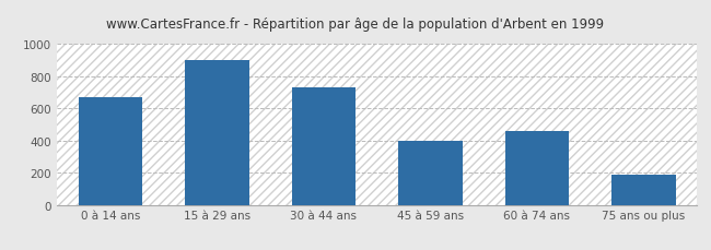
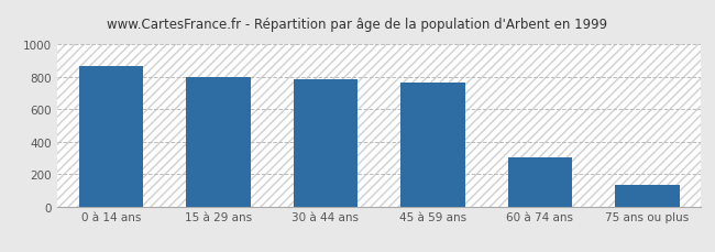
0 à 14 ans: 670 -> 870
15 à 29 ans: 900 -> 800
30 à 44 ans: 730 -> 780
45 à 59 ans: 400 -> 760
60 à 74 ans: 460 -> 300
75 ans ou plus: 190 -> 130
